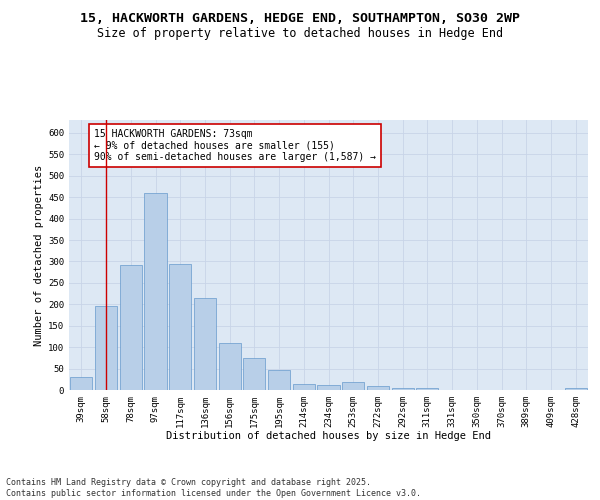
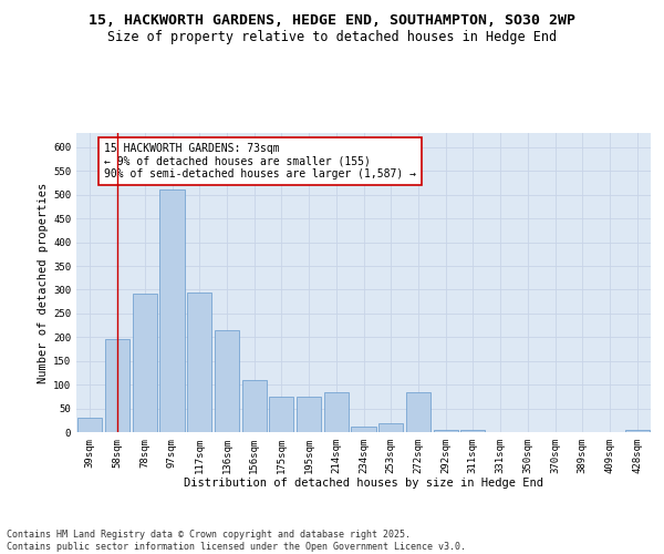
97sqm: 460 -> 510
195sqm: 47 -> 75
214sqm: 13 -> 85
272sqm: 10 -> 85
